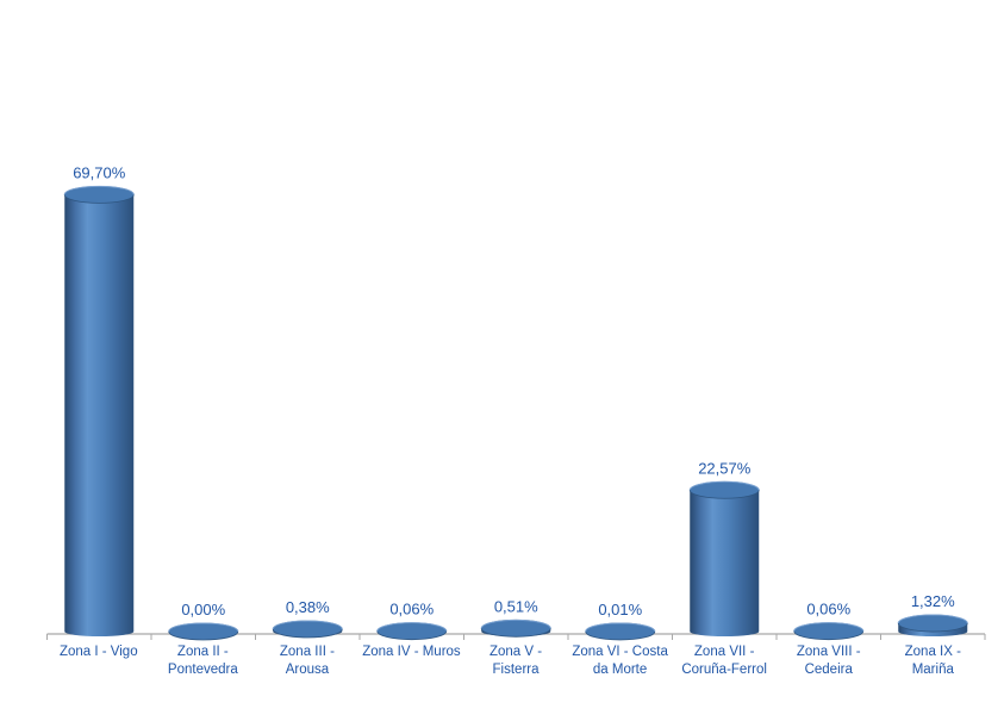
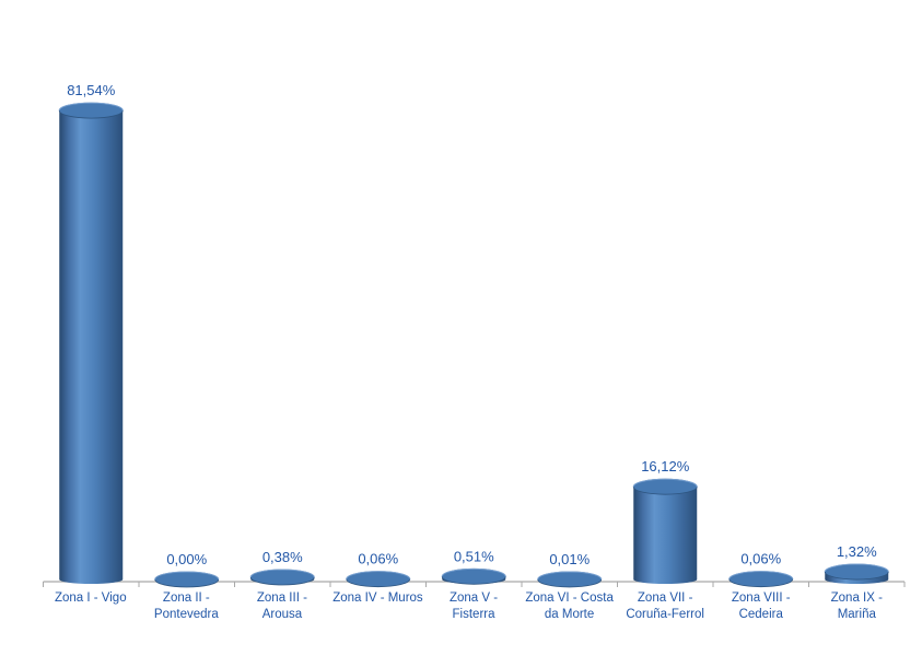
Zona I - Vigo: 69,70% -> 81,54%
Zona VII - Coruña-Ferrol: 22,57% -> 16,12%
